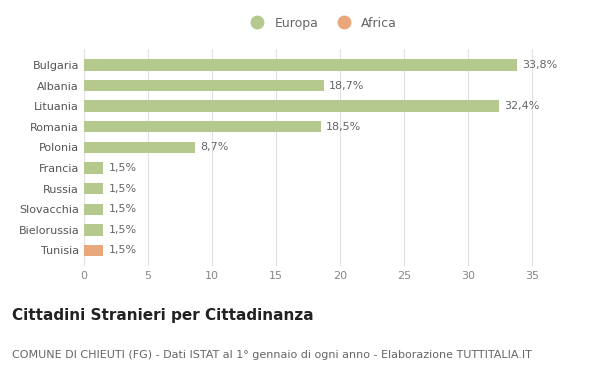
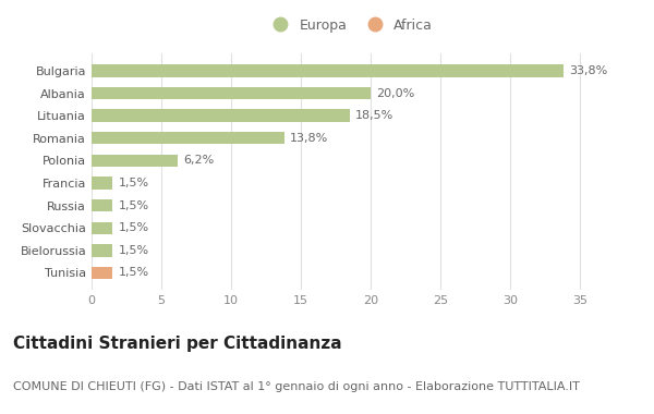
Albania: 18,7% -> 20,0%
Lituania: 32,4% -> 18,5%
Romania: 18,5% -> 13,8%
Polonia: 8,7% -> 6,2%
